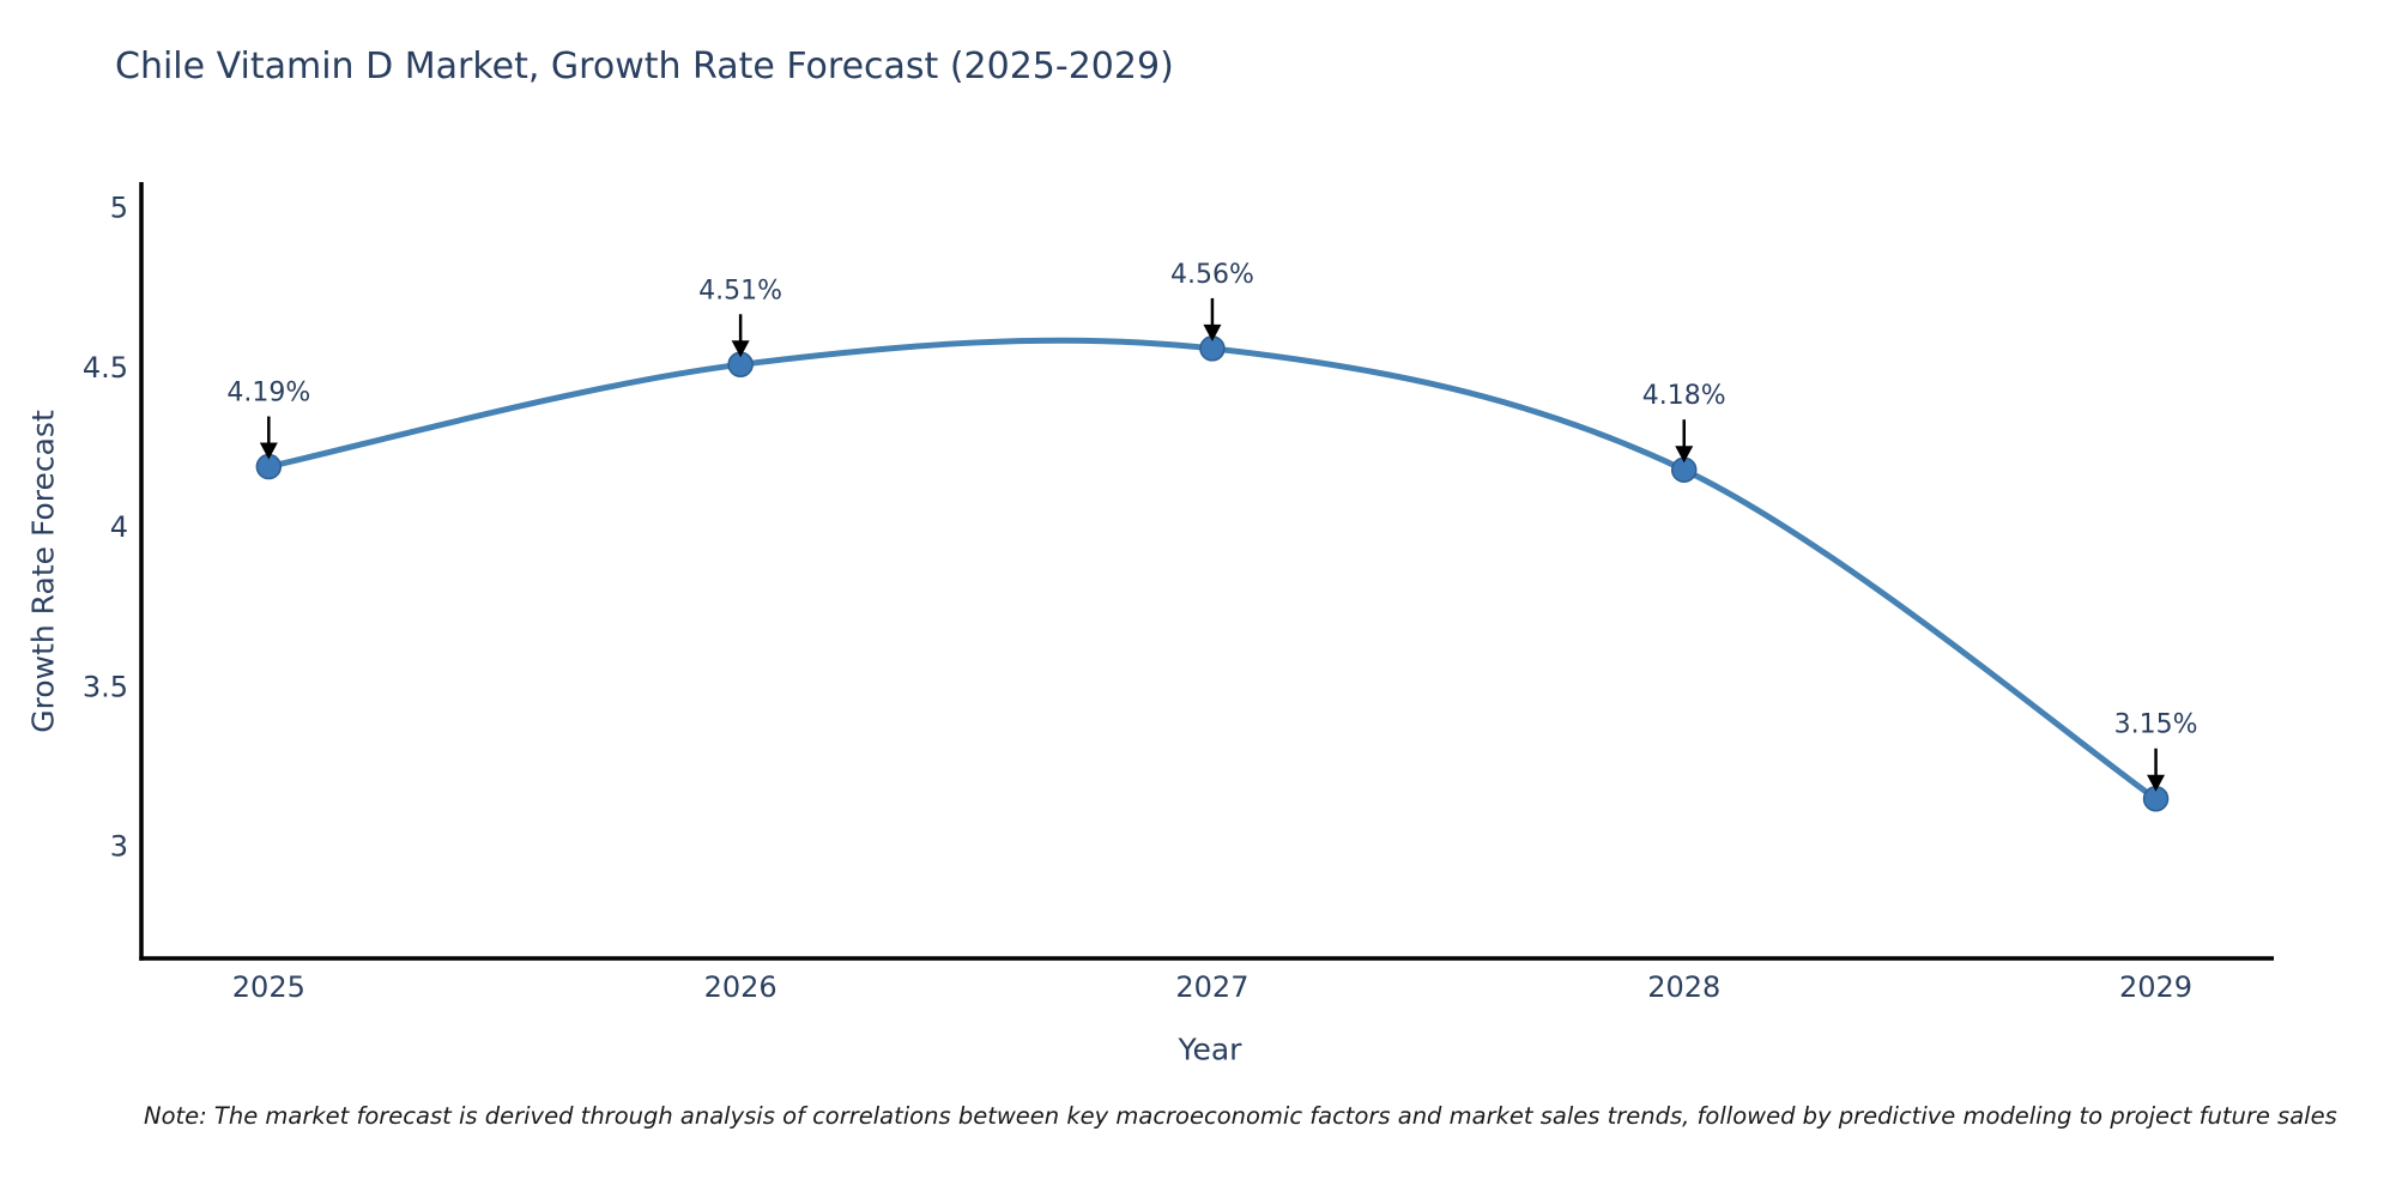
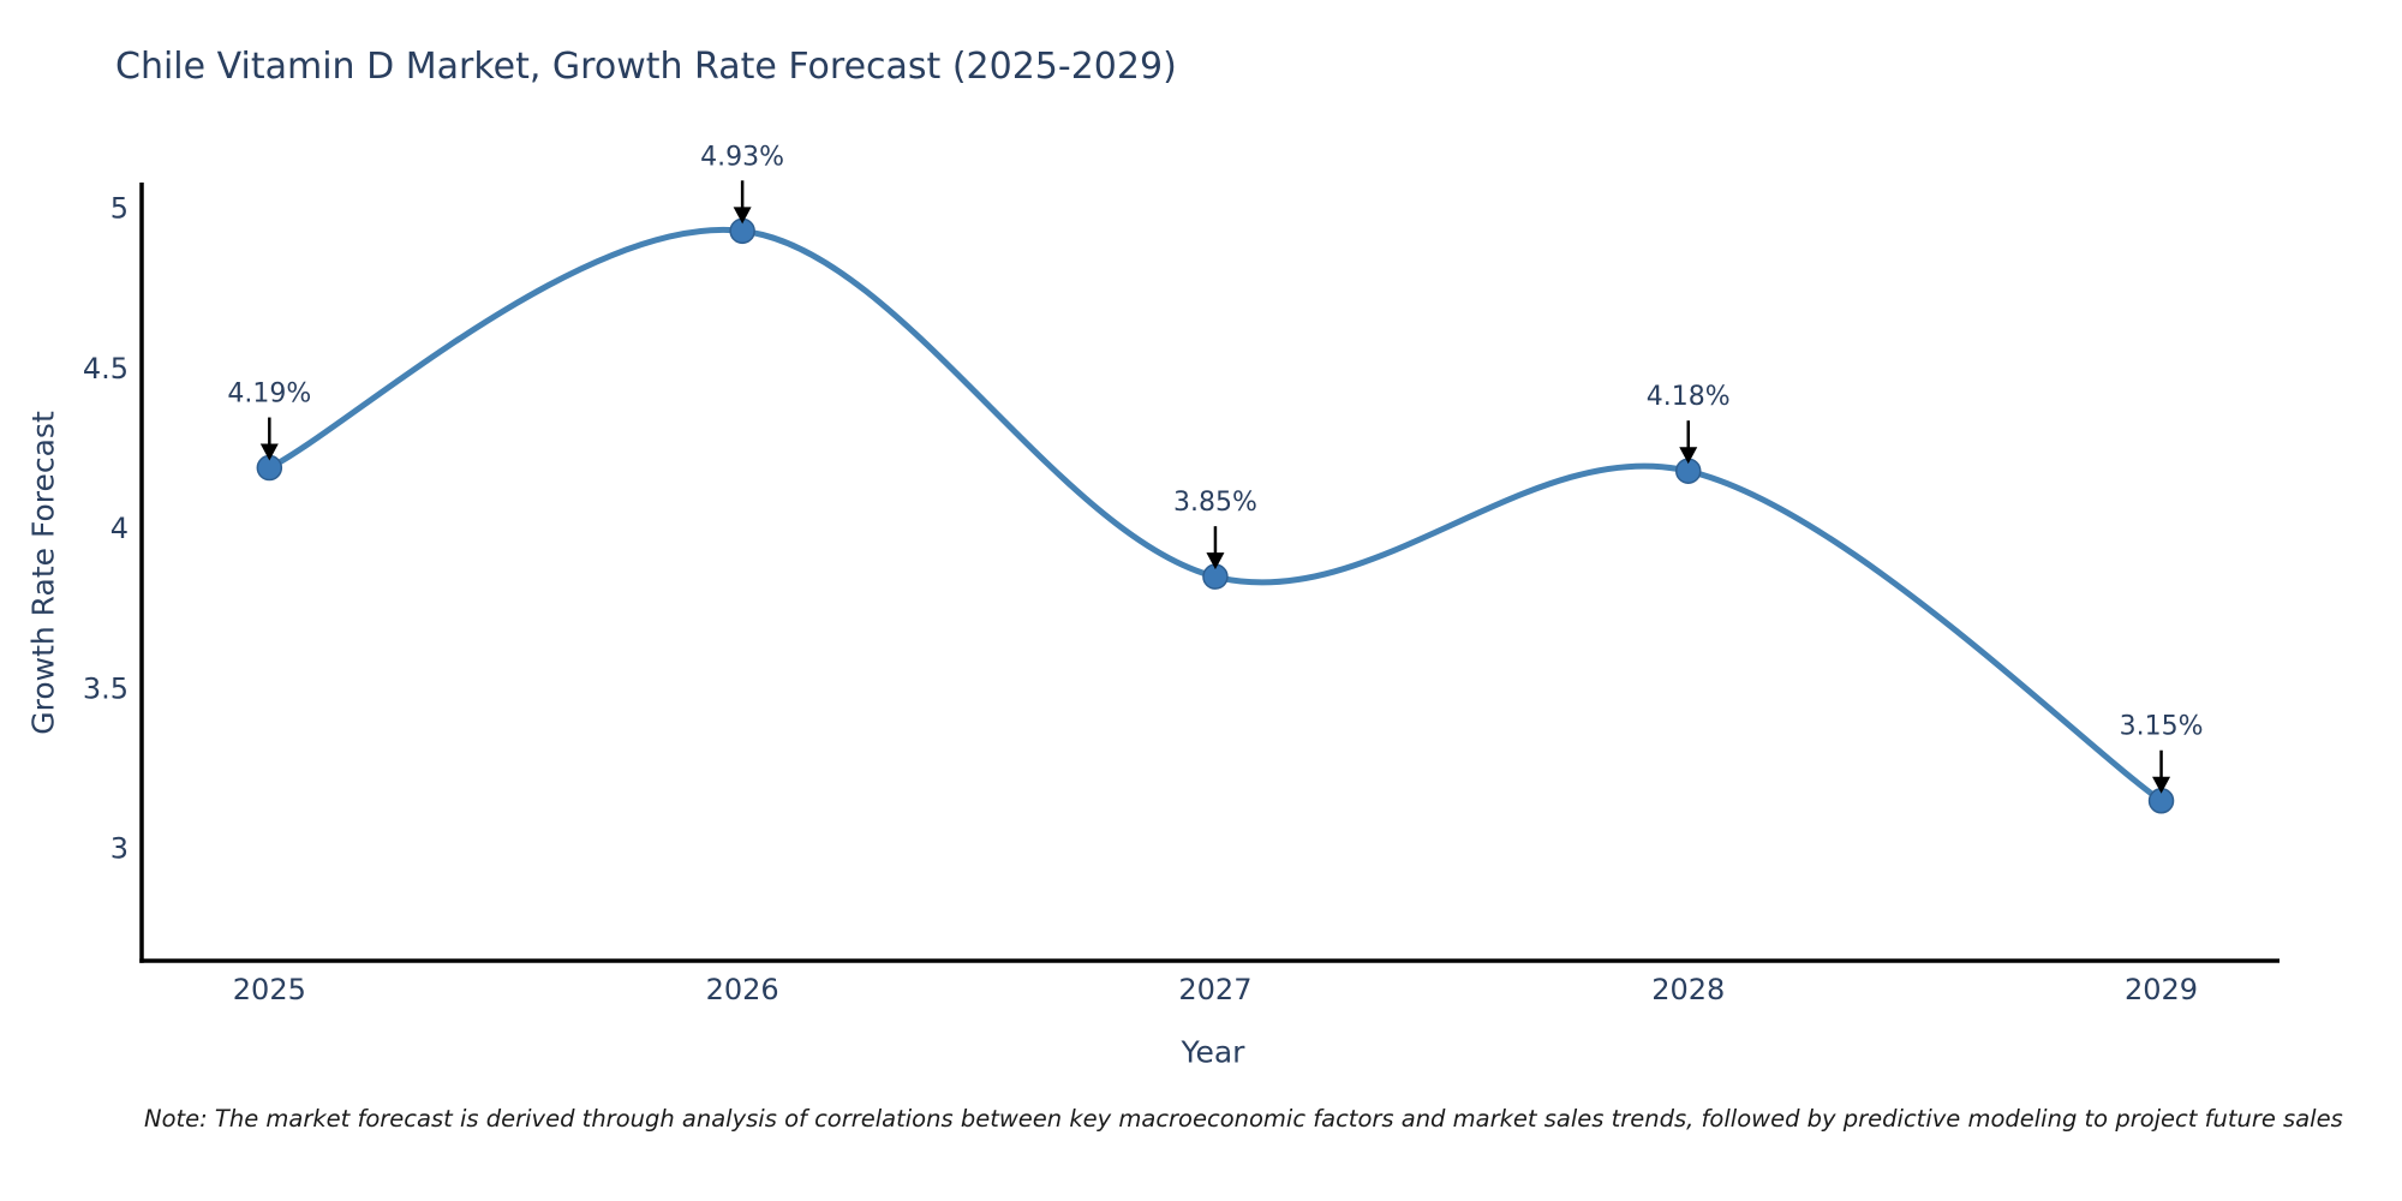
2026: 4.51% -> 4.93%
2027: 4.56% -> 3.85%
